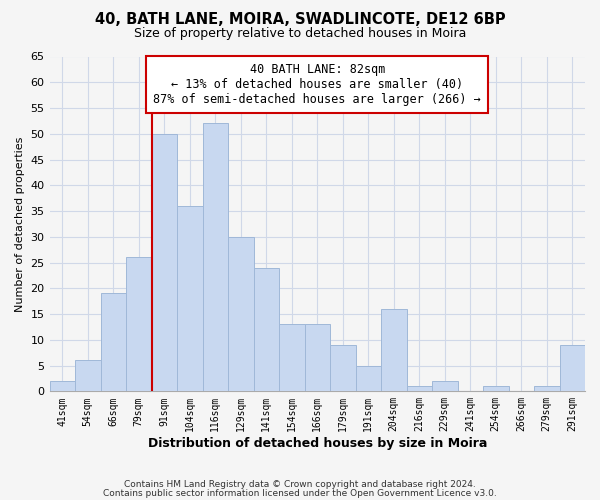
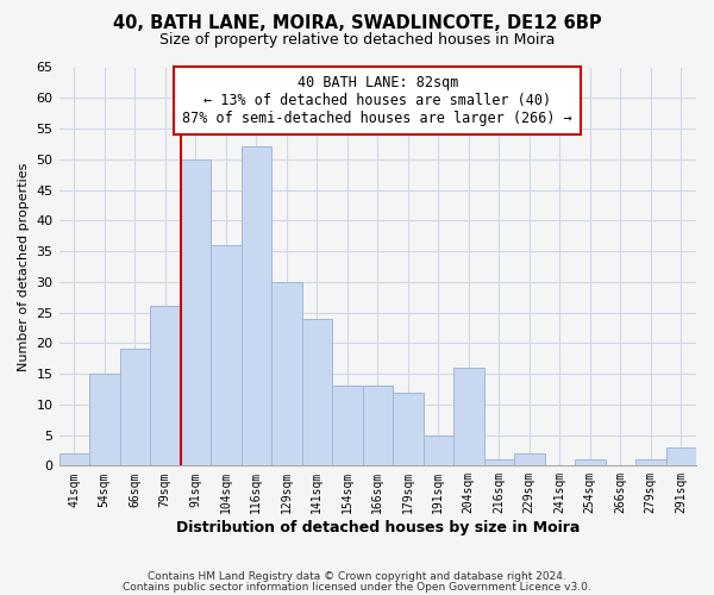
54sqm: 6 -> 15
179sqm: 9 -> 12
291sqm: 9 -> 3
